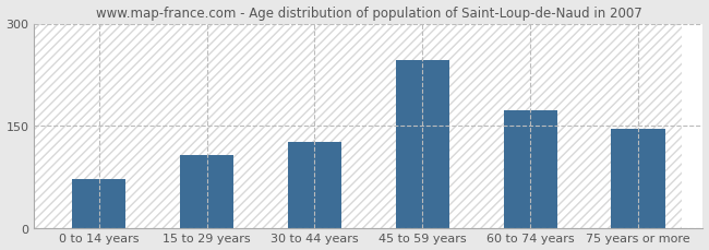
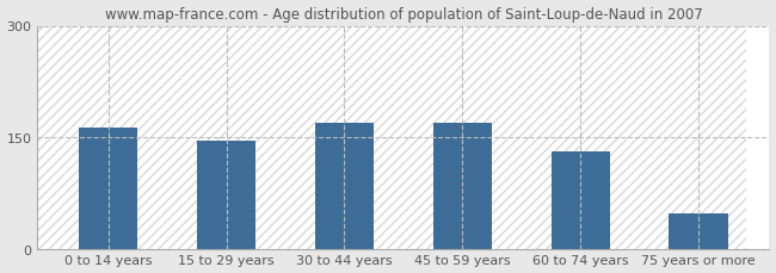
0 to 14 years: 72 -> 163
15 to 29 years: 106 -> 146
30 to 44 years: 126 -> 170
45 to 59 years: 246 -> 170
60 to 74 years: 172 -> 131
75 years or more: 146 -> 47
